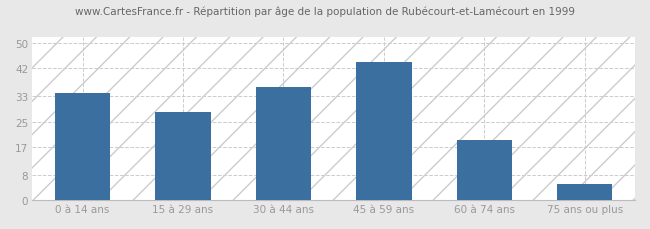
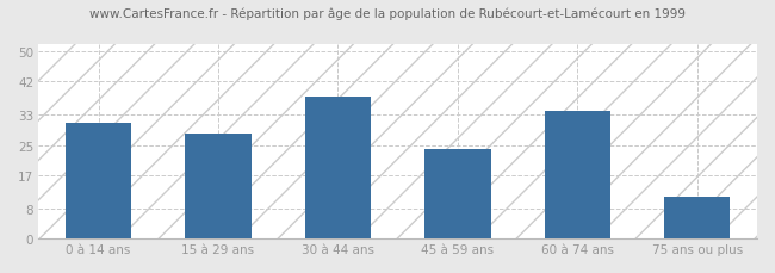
0 à 14 ans: 34 -> 31
30 à 44 ans: 36 -> 38
45 à 59 ans: 44 -> 24
60 à 74 ans: 19 -> 34
75 ans ou plus: 5 -> 11
